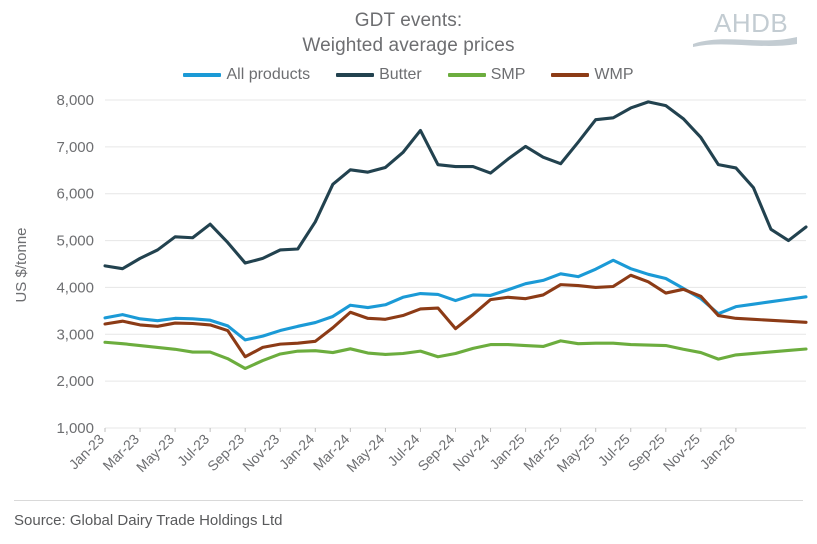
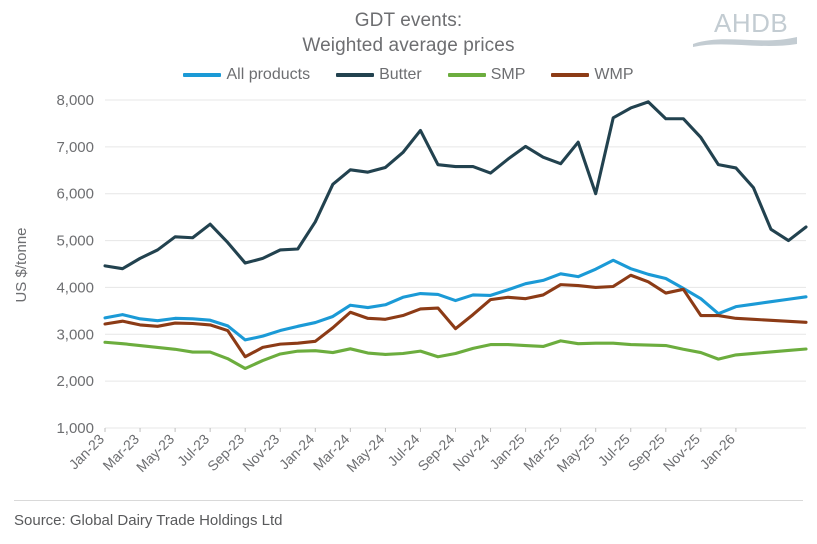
Butter/May-25: 7600 -> 6000
Butter/Sep-25: 7900 -> 7600
WMP/Nov-25: 3800 -> 3400
